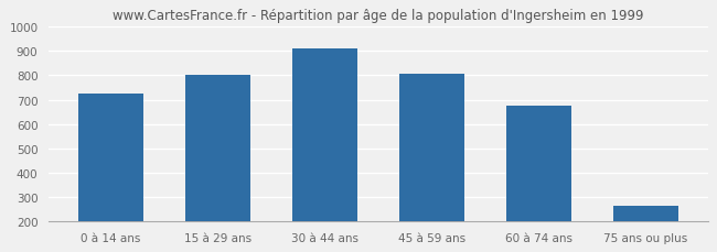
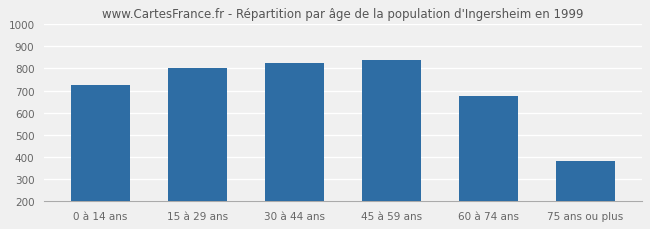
30 à 44 ans: 910 -> 825
45 à 59 ans: 805 -> 840
75 ans ou plus: 265 -> 380
